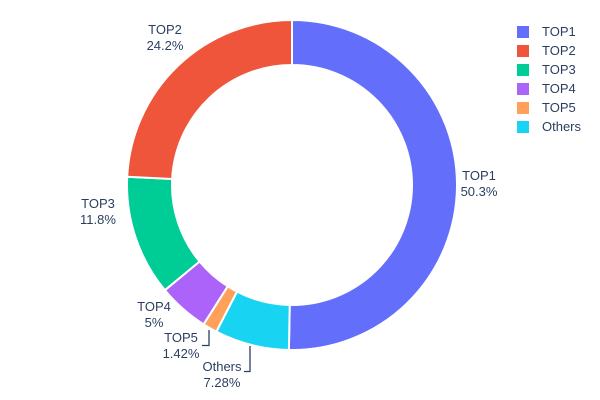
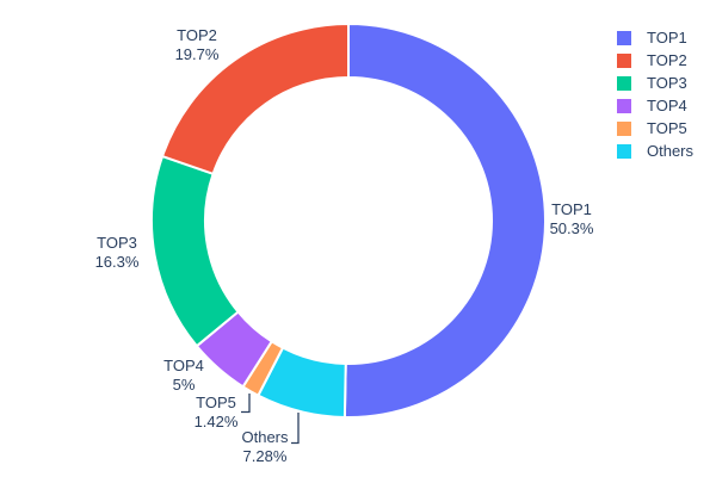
TOP2: 24.2% -> 19.7%
TOP3: 11.8% -> 16.3%
